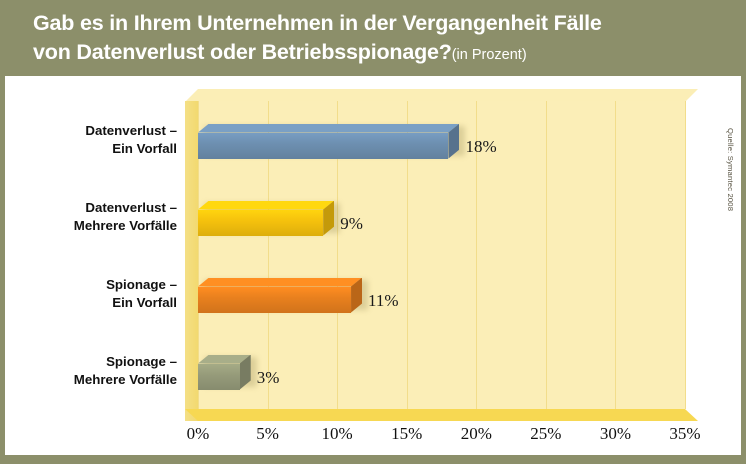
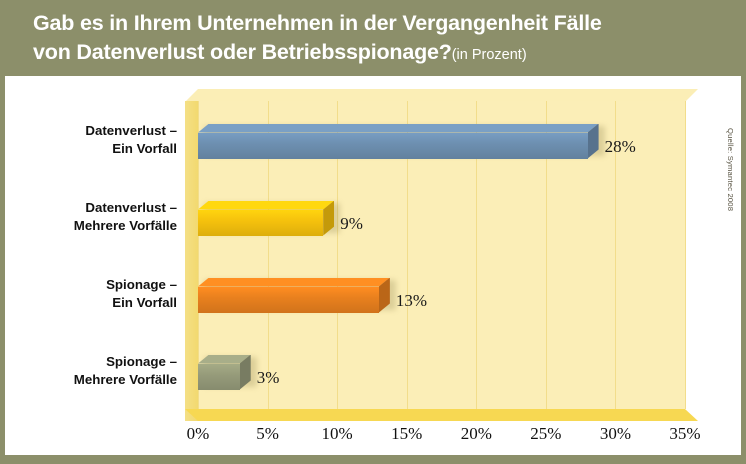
Datenverlust – Ein Vorfall: 18% -> 28%
Spionage – Ein Vorfall: 11% -> 13%
